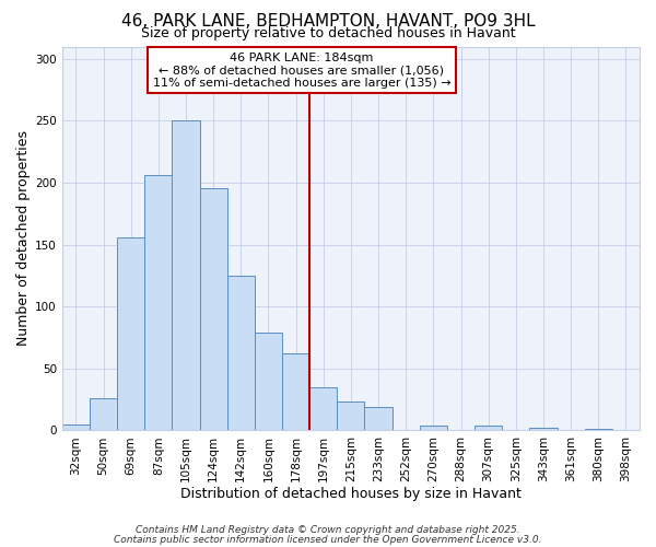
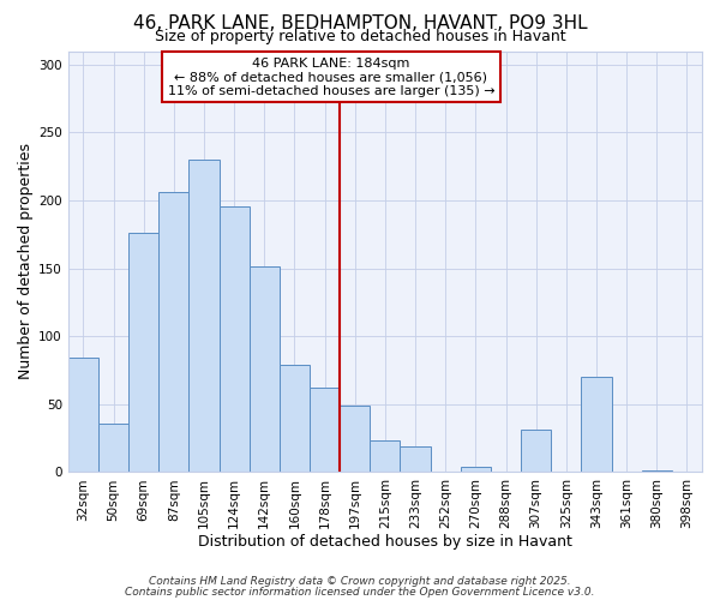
32sqm: 5 -> 84
50sqm: 26 -> 36
69sqm: 156 -> 176
105sqm: 250 -> 230
142sqm: 125 -> 151
197sqm: 35 -> 49
307sqm: 4 -> 31
343sqm: 2 -> 70
